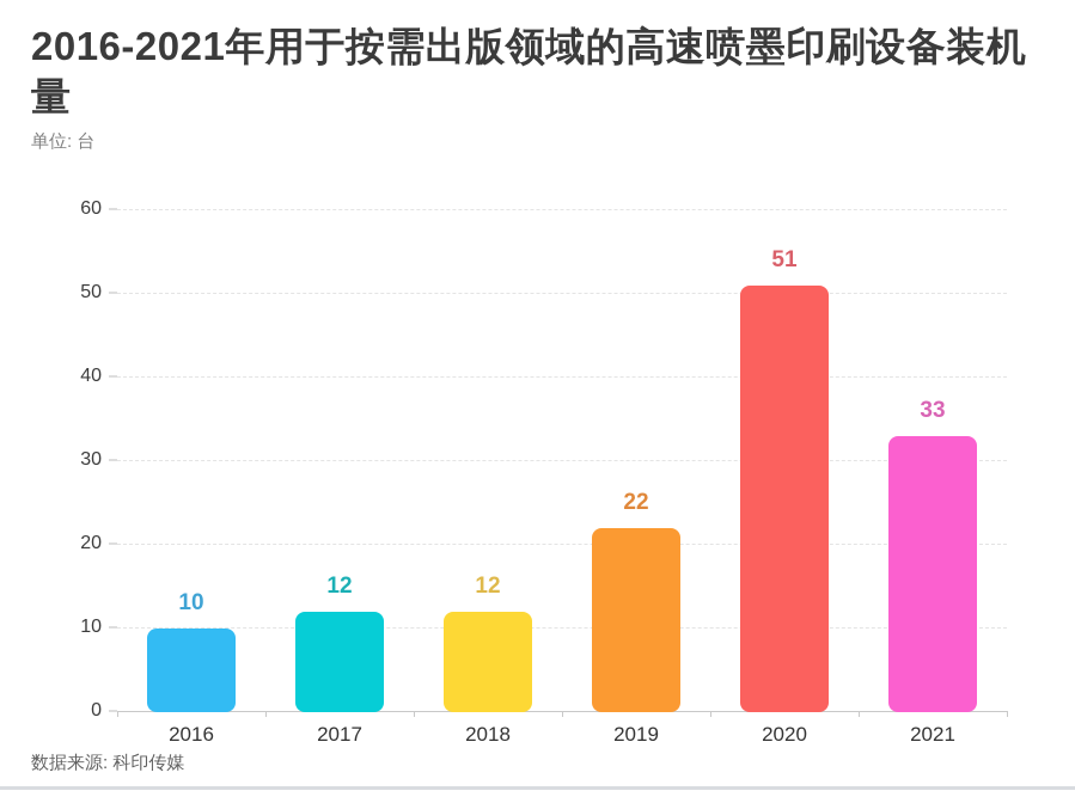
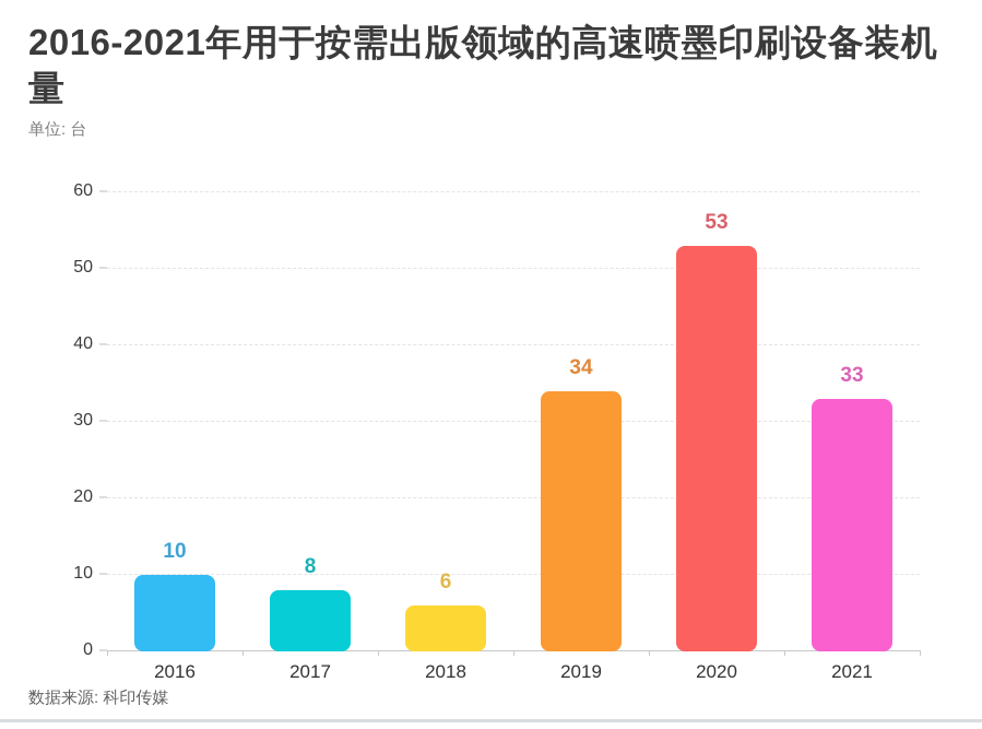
2017: 12 -> 8
2018: 12 -> 6
2019: 22 -> 34
2020: 51 -> 53
